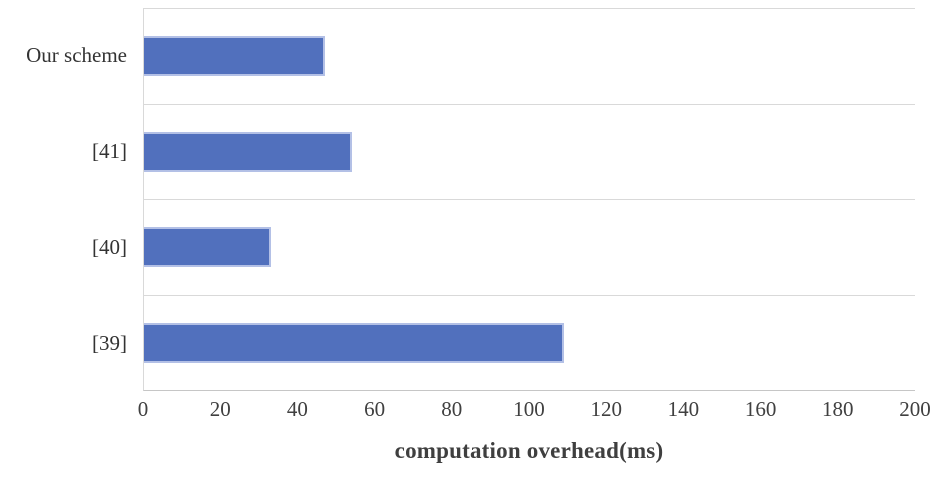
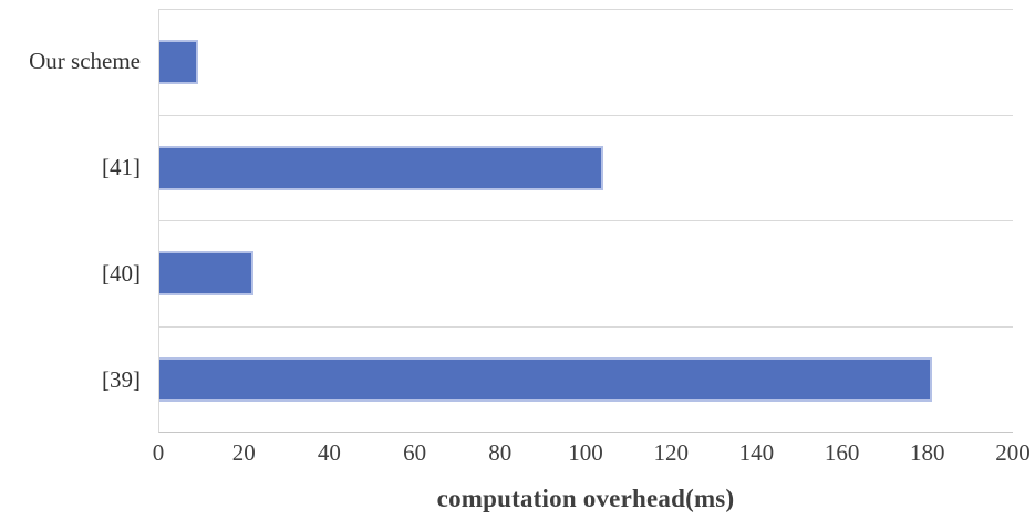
Our scheme: 47 -> 9
[41]: 54 -> 104
[40]: 33 -> 22
[39]: 109 -> 181
